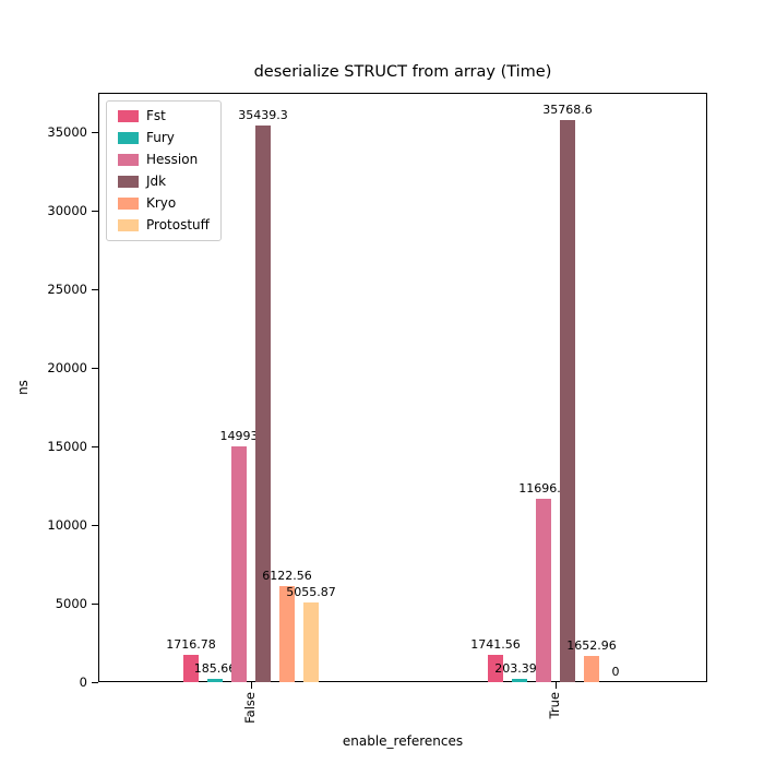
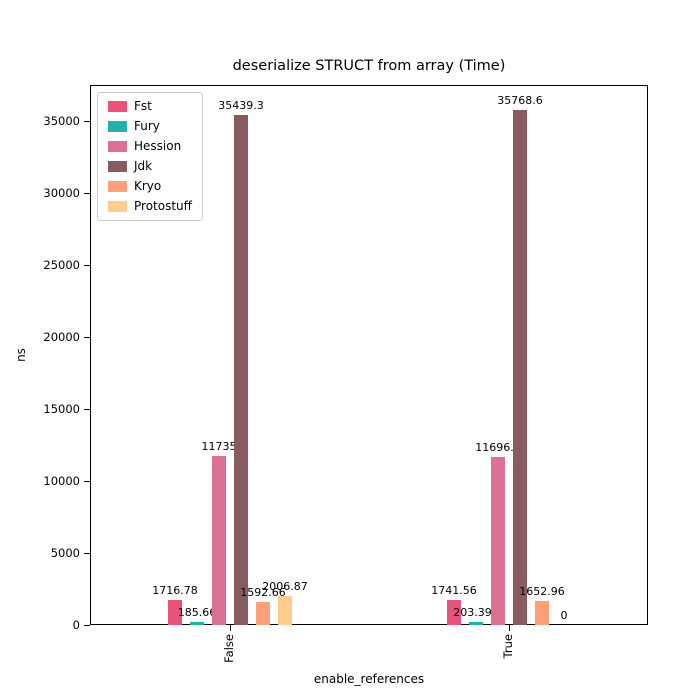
Hession/False: 14993 -> 11735
Kryo/False: 6122.56 -> 1592.66
Protostuff/False: 5055.87 -> 2006.87
